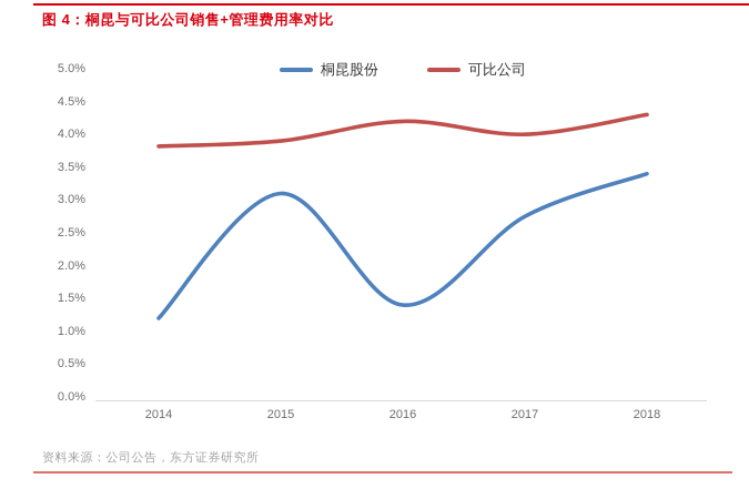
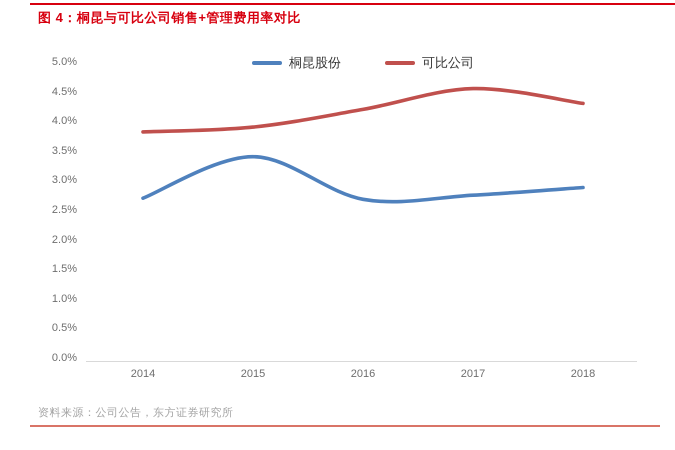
桐昆股份/2014: 1.2% -> 2.7%
桐昆股份/2015: 3.1% -> 3.4%
桐昆股份/2016: 1.4% -> 2.7%
可比公司/2017: 4.0% -> 4.5%
桐昆股份/2018: 3.4% -> 2.9%
